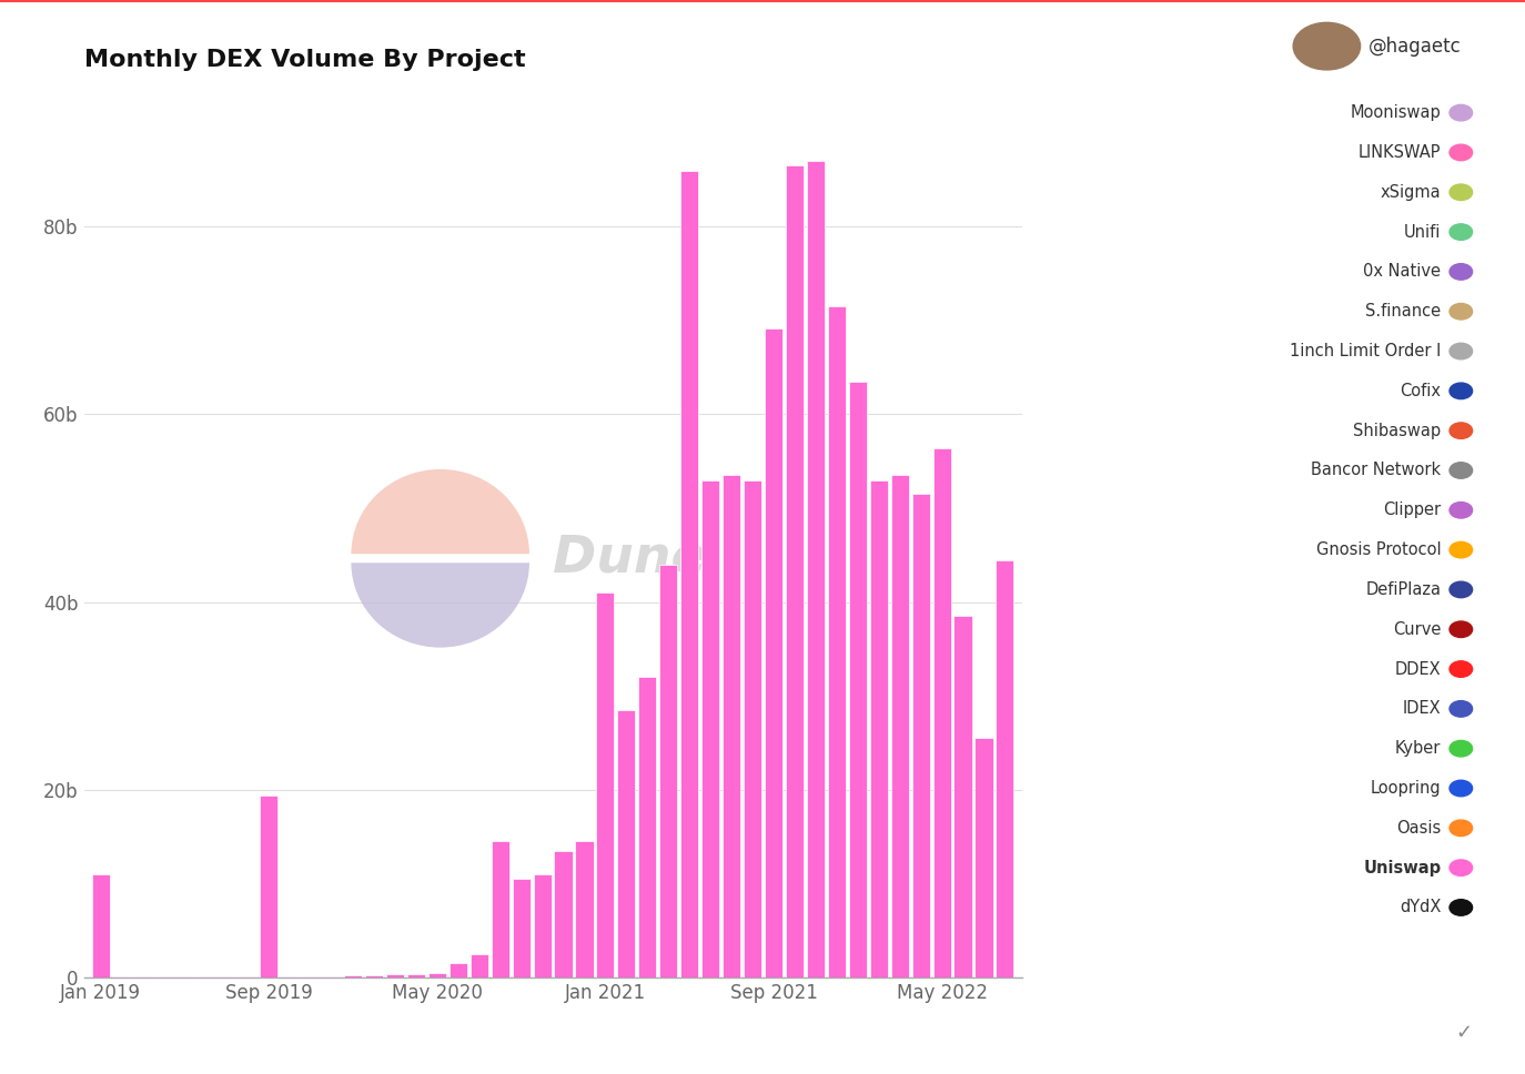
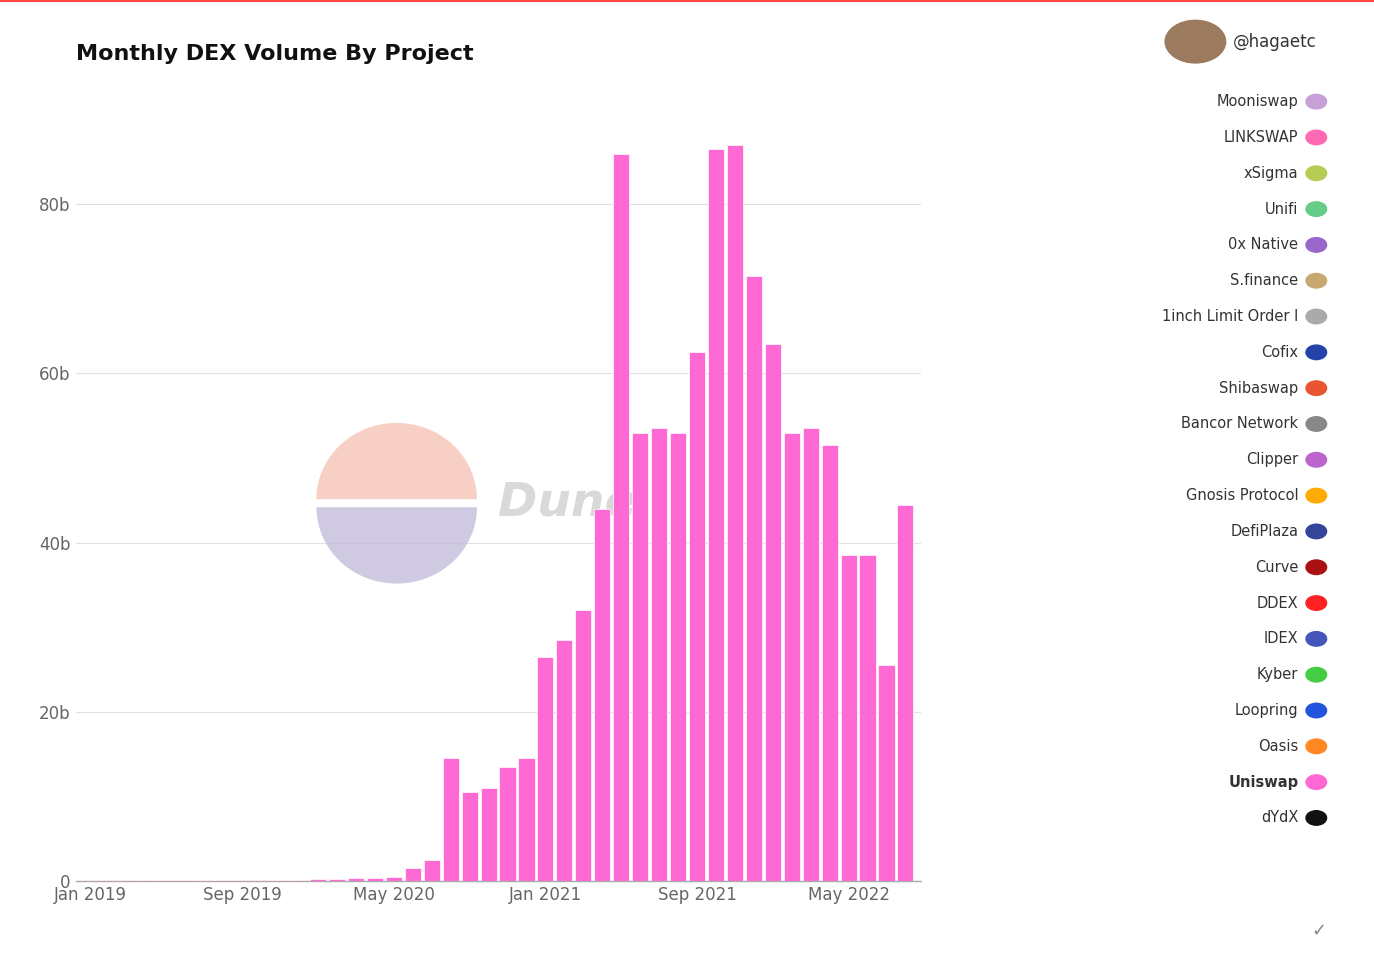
Jan 2019: 11.0b -> 0.1b
Sep 2019: 19.4b -> 0.1b
Jan 2021: 41.0b -> 26.5b
Sep 2021: 69.2b -> 62.5b
May 2022: 56.4b -> 38.5b
